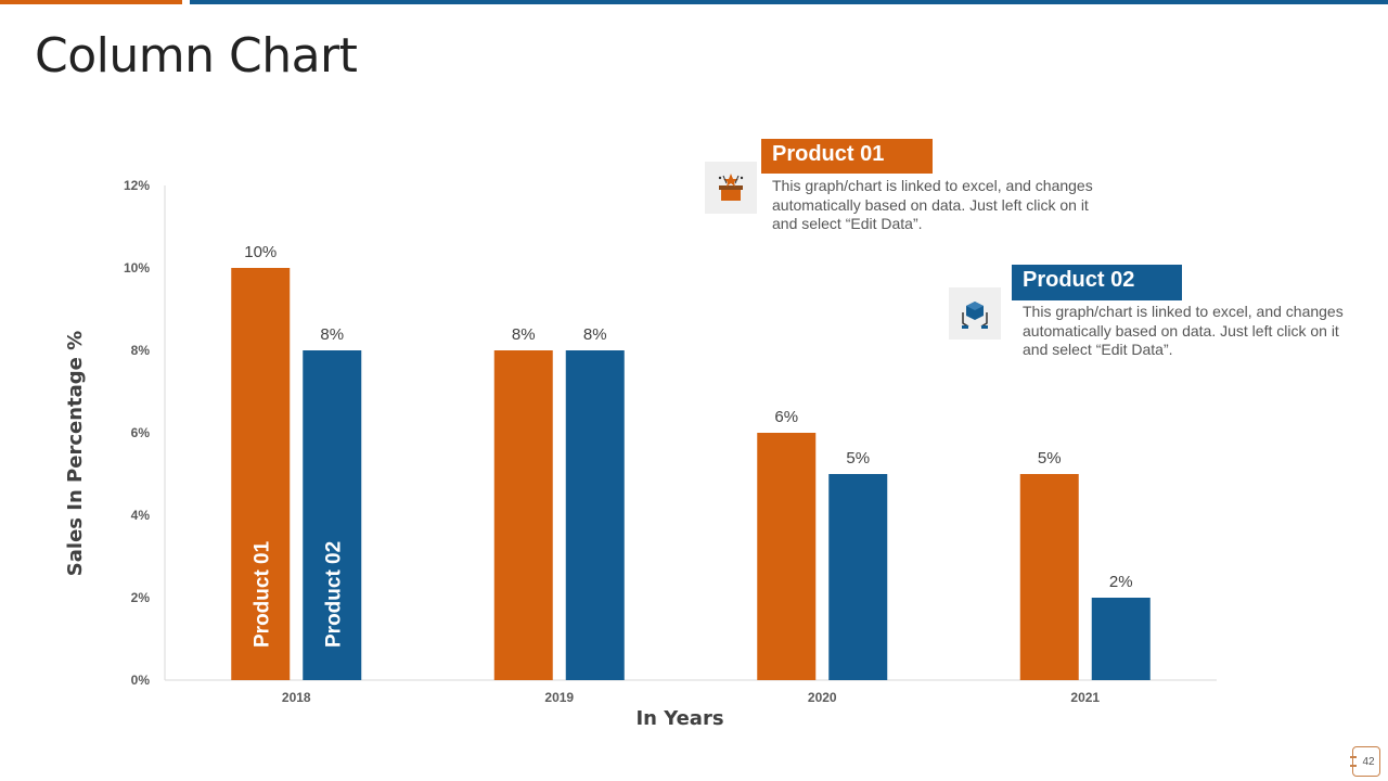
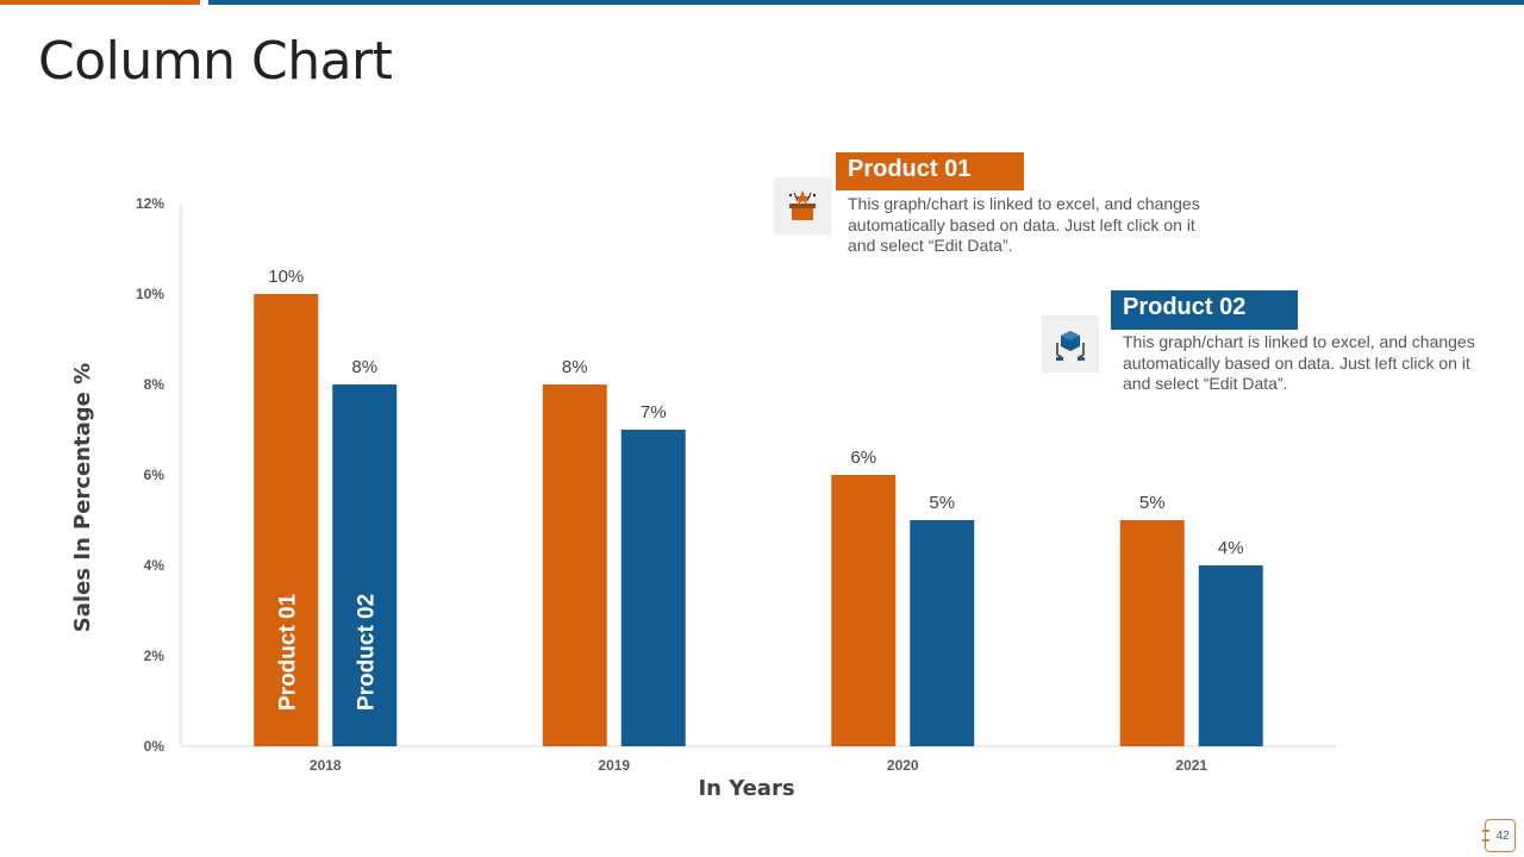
Product 02/2019: 8% -> 7%
Product 02/2021: 2% -> 4%
